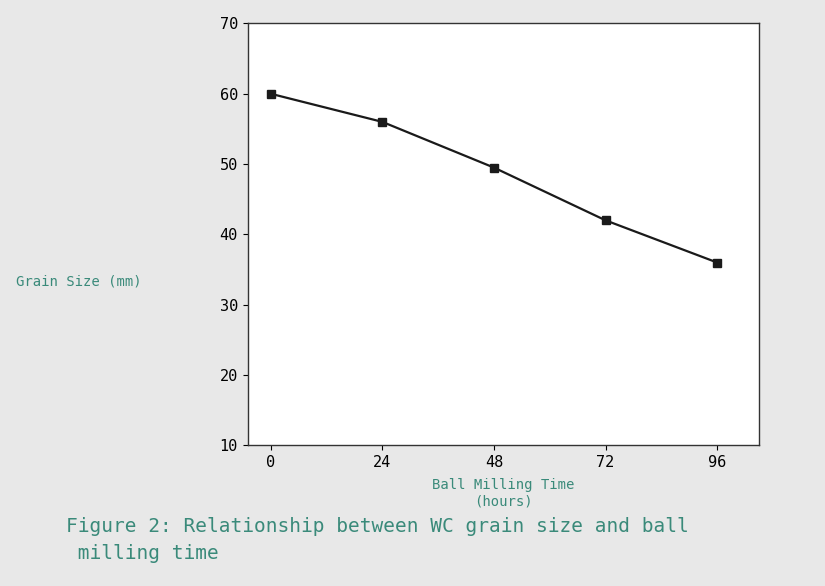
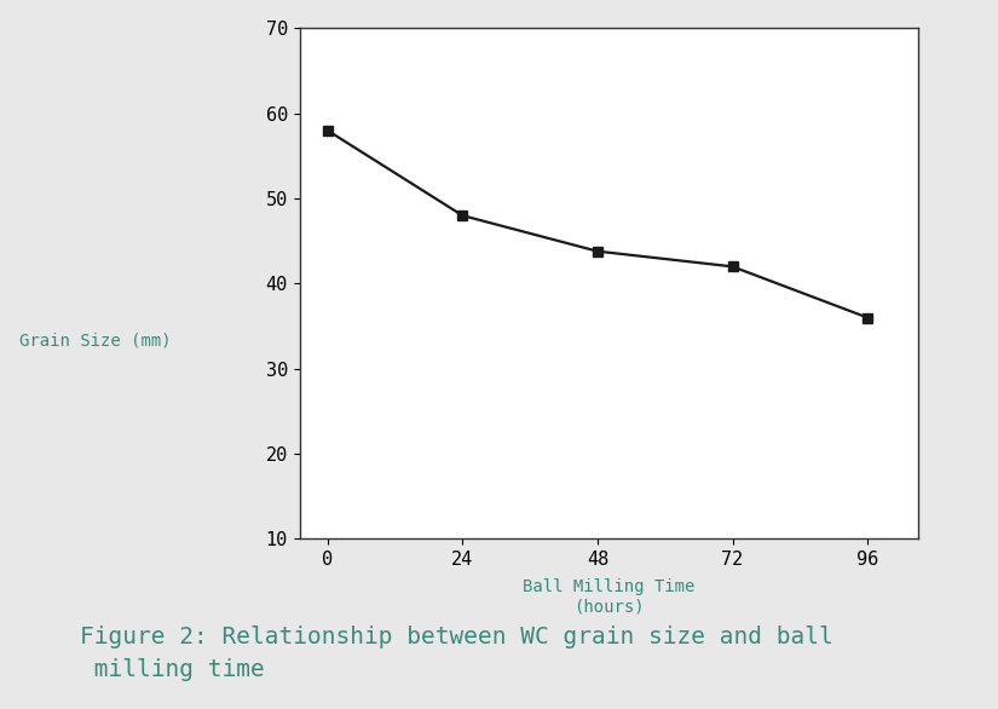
0: 60.0 -> 58.0
24: 56.0 -> 48.0
48: 49.5 -> 43.8
